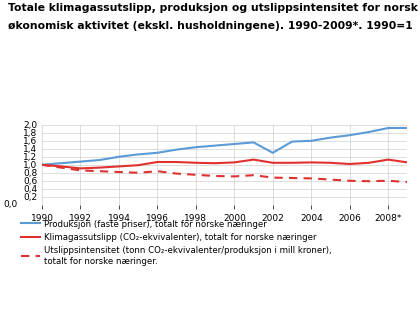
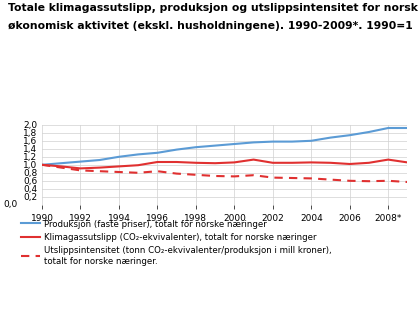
Produksjon (faste priser), totalt for norske næringer/2002: 1,30 -> 1,58
